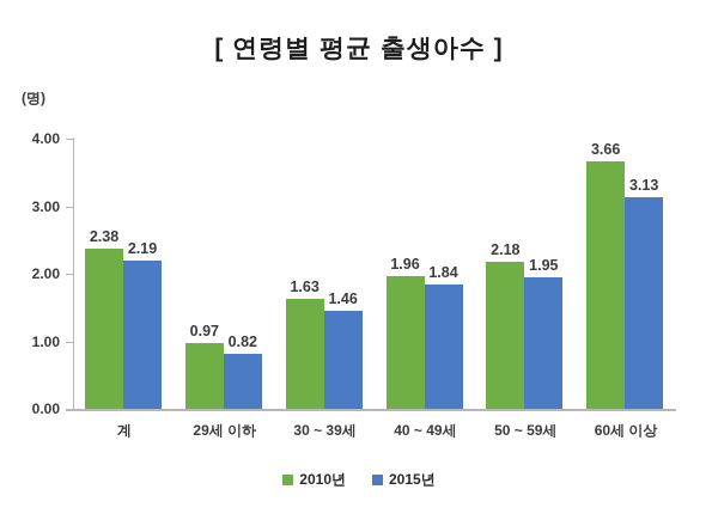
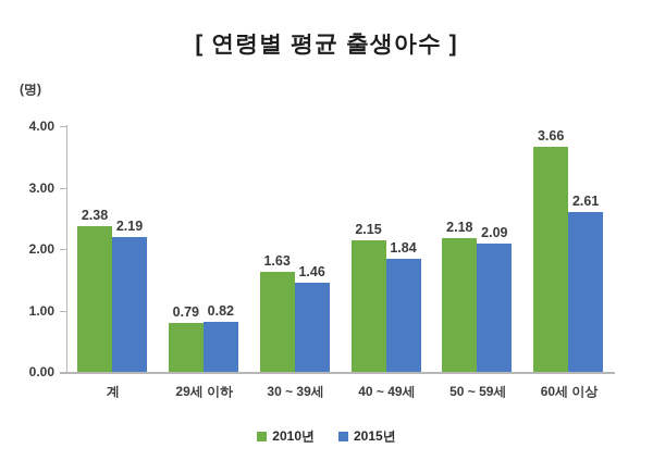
2010년/29세 이하: 0.97 -> 0.79
2010년/40 ~ 49세: 1.96 -> 2.15
2015년/50 ~ 59세: 1.95 -> 2.09
2015년/60세 이상: 3.13 -> 2.61
